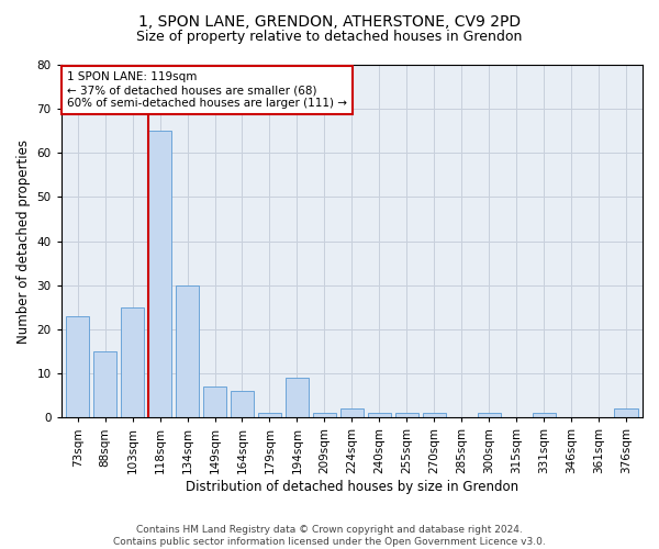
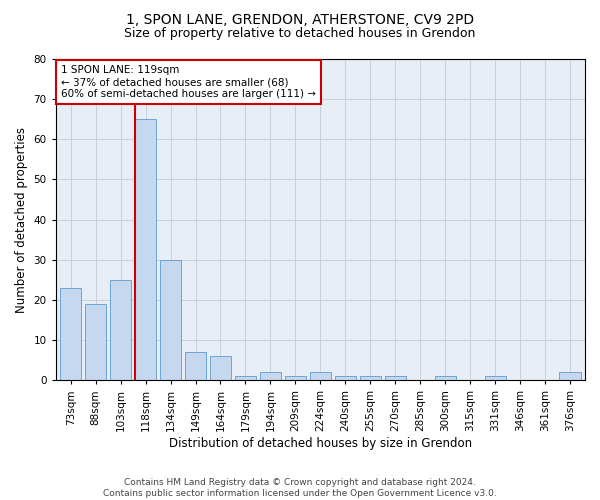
88sqm: 15 -> 19
194sqm: 9 -> 2
